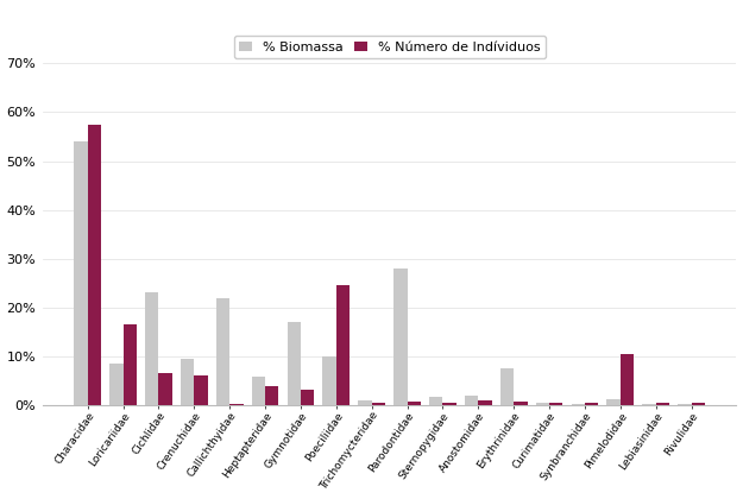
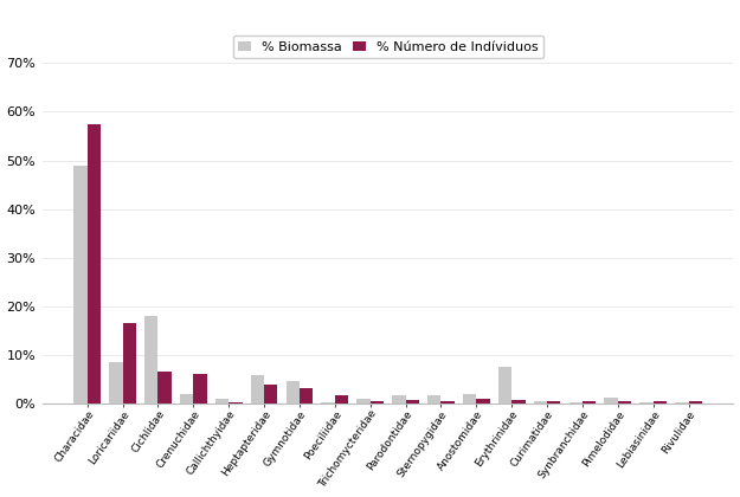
% Biomassa/Characidae: 54.0% -> 49.0%
% Biomassa/Cichlidae: 23.0% -> 18.0%
% Biomassa/Crenuchidae: 9.5% -> 2.0%
% Biomassa/Callichthyidae: 22.0% -> 1.0%
% Biomassa/Gymnotidae: 17.0% -> 4.7%
% Biomassa/Poeciliidae: 10.0% -> 0.3%
% Número de Indíviduos/Poeciliidae: 24.5% -> 1.8%
% Biomassa/Parodontidae: 28.0% -> 1.8%
% Número de Indíviduos/Pimelodidae: 10.5% -> 0.5%
